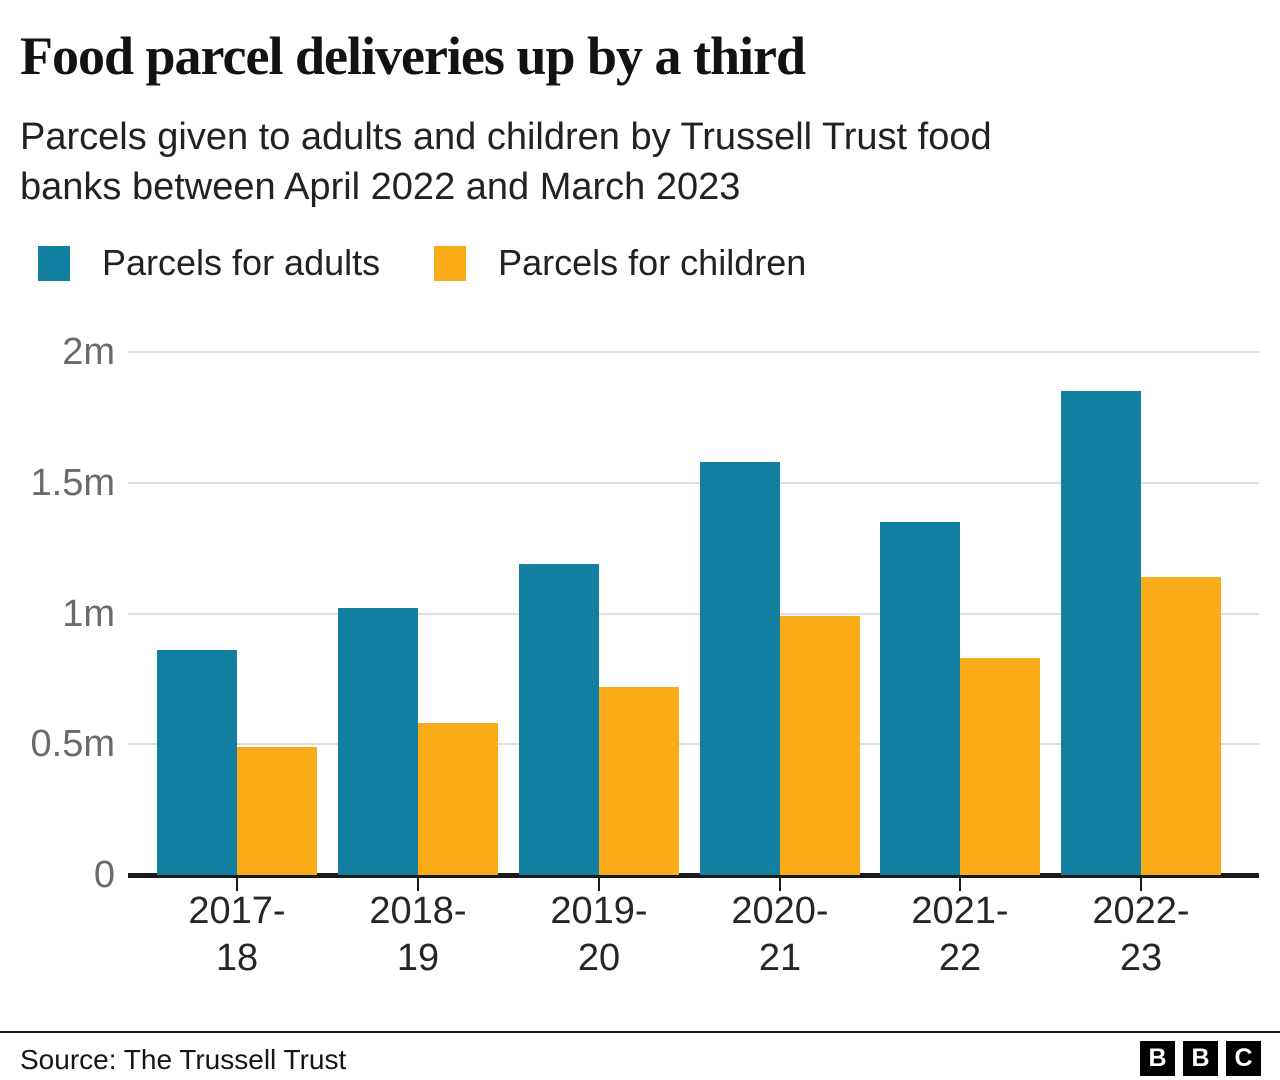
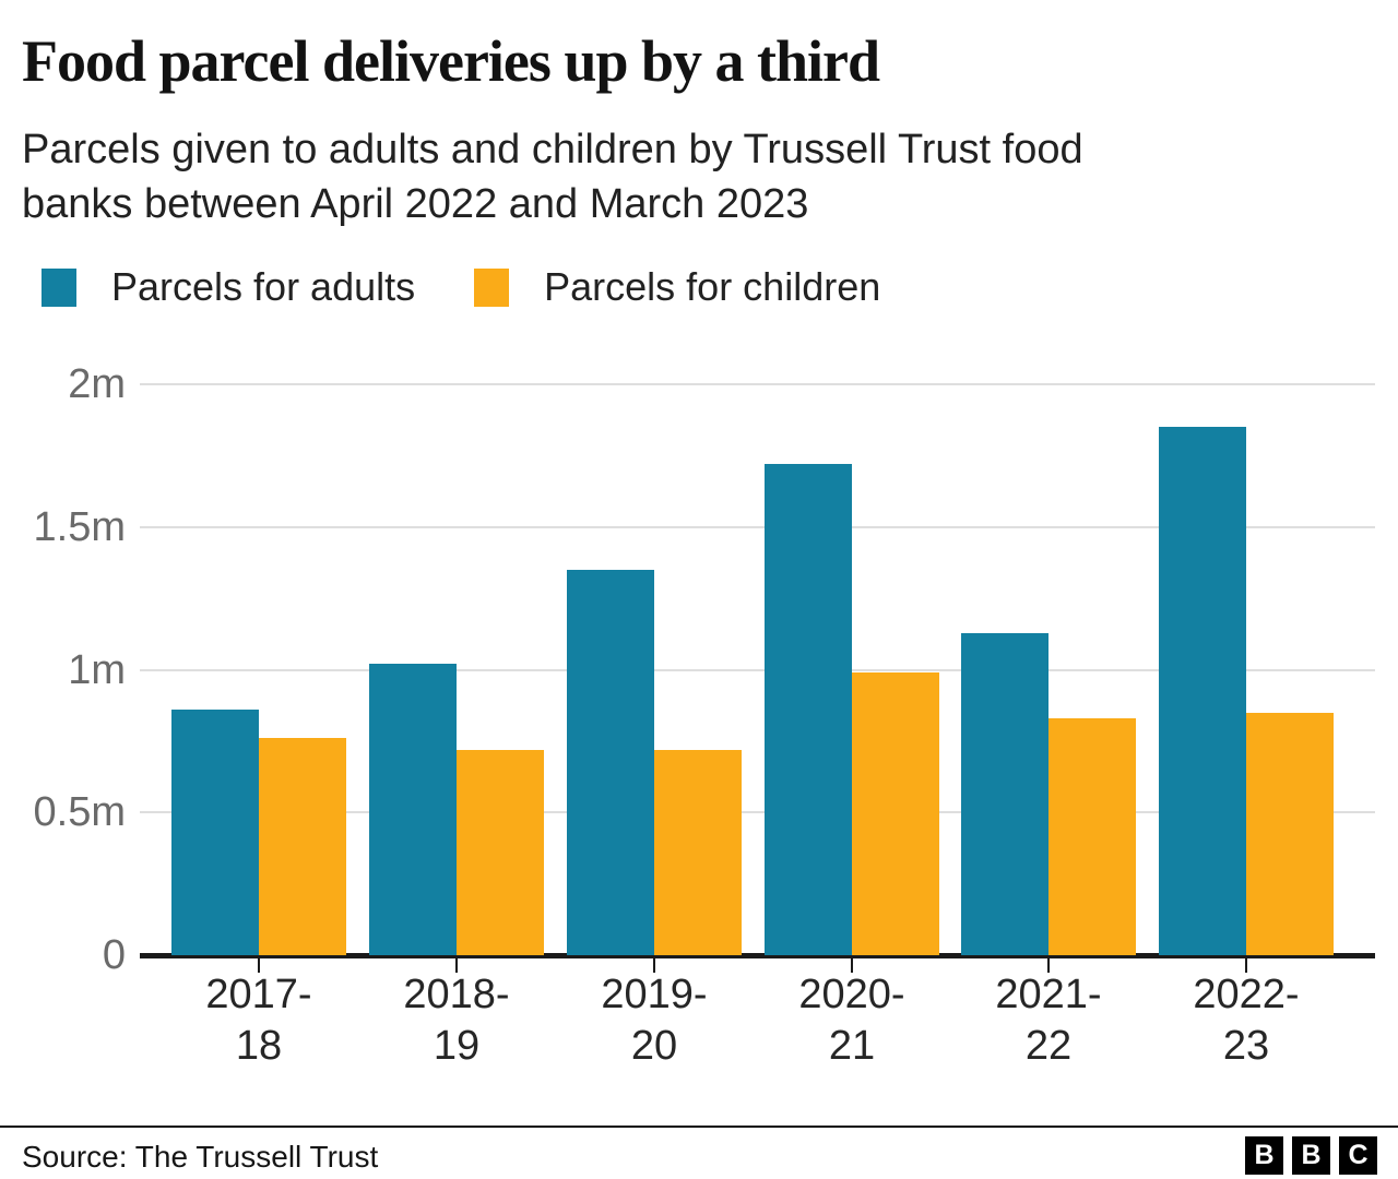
Parcels for children/2017-18: 0.49m -> 0.76m
Parcels for children/2018-19: 0.58m -> 0.72m
Parcels for adults/2019-20: 1.19m -> 1.35m
Parcels for adults/2020-21: 1.58m -> 1.72m
Parcels for adults/2021-22: 1.35m -> 1.13m
Parcels for children/2022-23: 1.14m -> 0.85m
